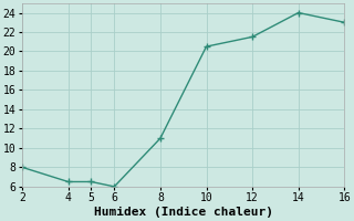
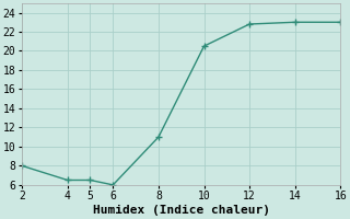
12: 21.5 -> 22.8
14: 24.0 -> 23.0
